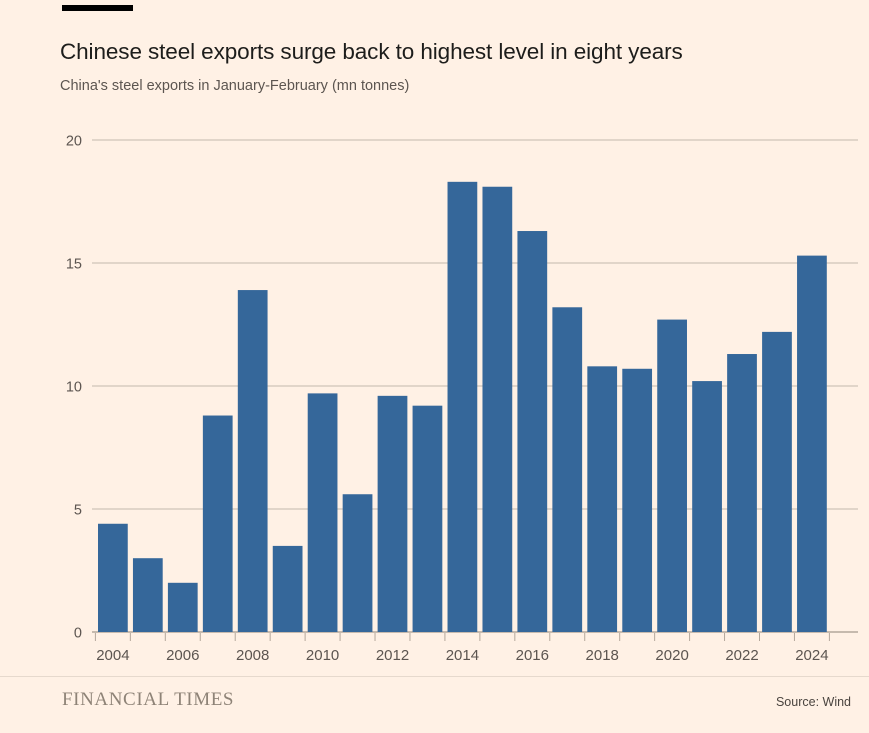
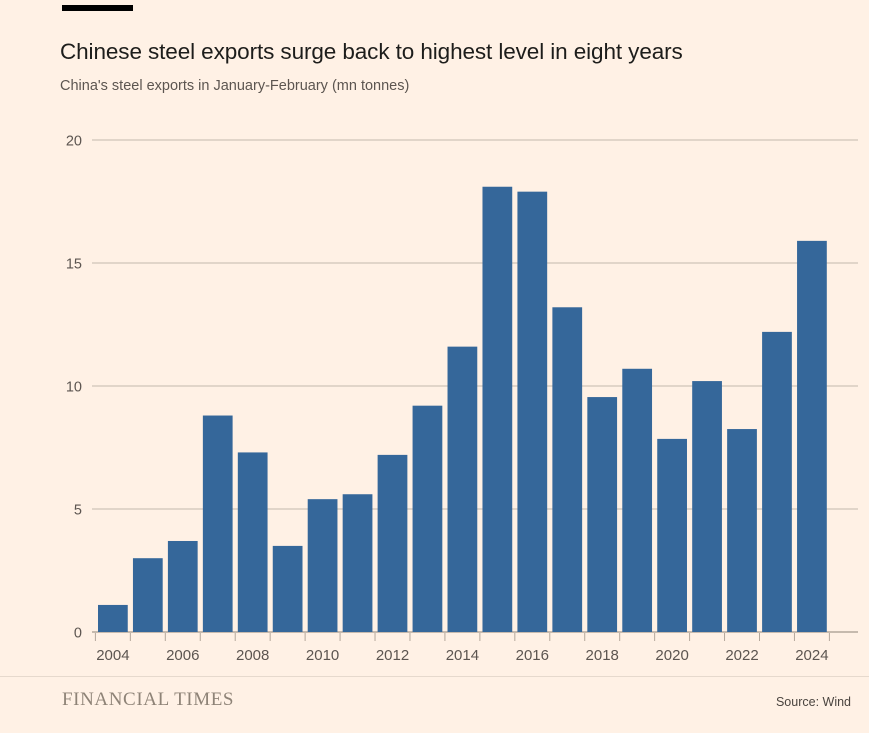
2004: 4.4 -> 1.1
2006: 2.0 -> 3.7
2008: 13.9 -> 7.3
2010: 9.7 -> 5.4
2012: 9.6 -> 7.2
2014: 18.3 -> 11.6
2016: 16.3 -> 17.9
2018: 10.8 -> 9.6
2020: 12.7 -> 7.8
2022: 11.3 -> 8.2
2024: 15.3 -> 15.9
